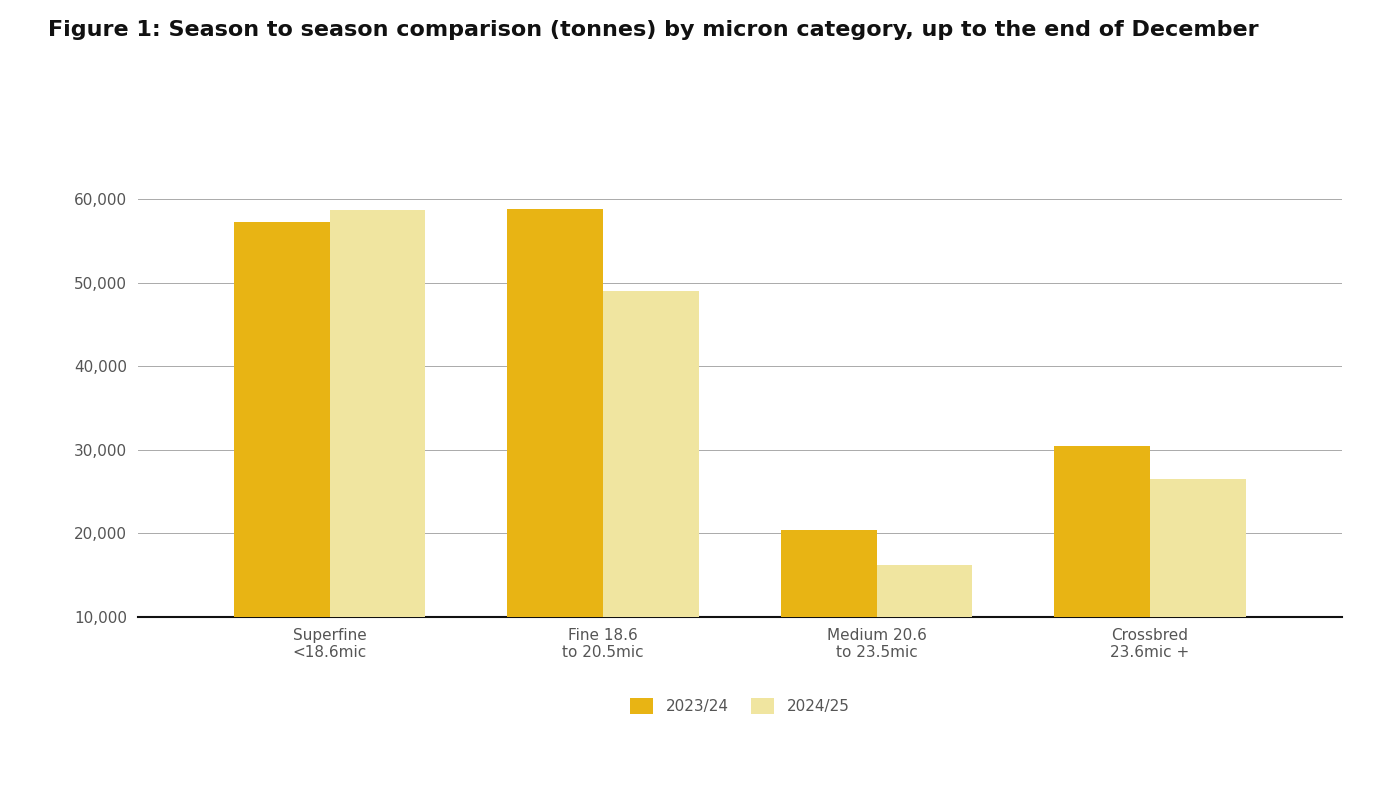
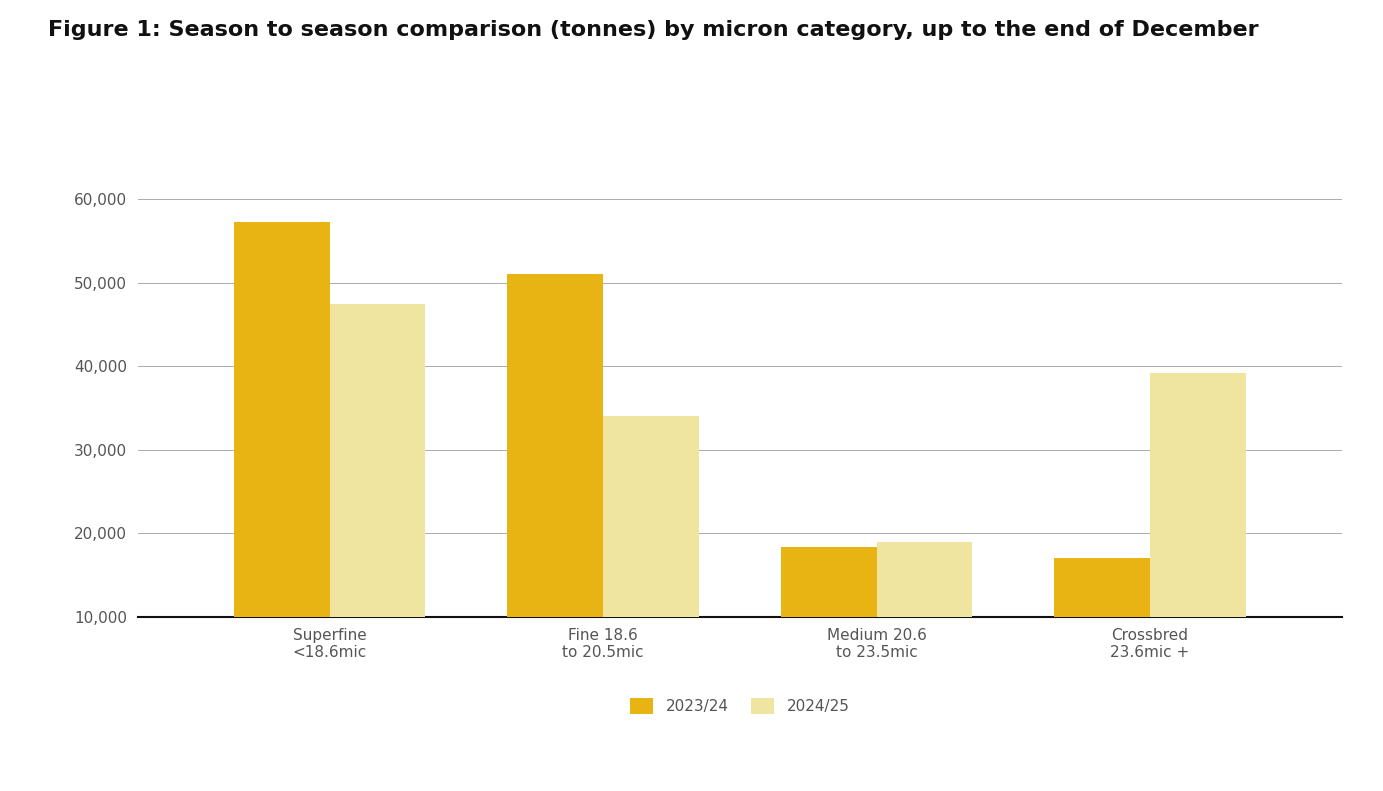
2024/25/Superfine <18.6mic: 58,700 -> 47,400
2023/24/Fine 18.6 to 20.5mic: 58,800 -> 51,000
2024/25/Fine 18.6 to 20.5mic: 49,000 -> 34,000
2023/24/Medium 20.6 to 23.5mic: 20,400 -> 18,400
2024/25/Medium 20.6 to 23.5mic: 16,200 -> 19,000
2023/24/Crossbred 23.6mic +: 30,400 -> 17,000
2024/25/Crossbred 23.6mic +: 26,500 -> 39,200
